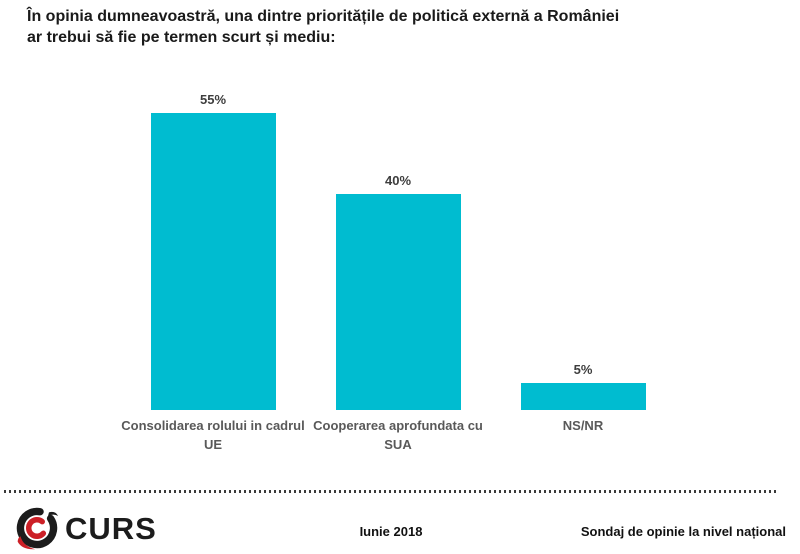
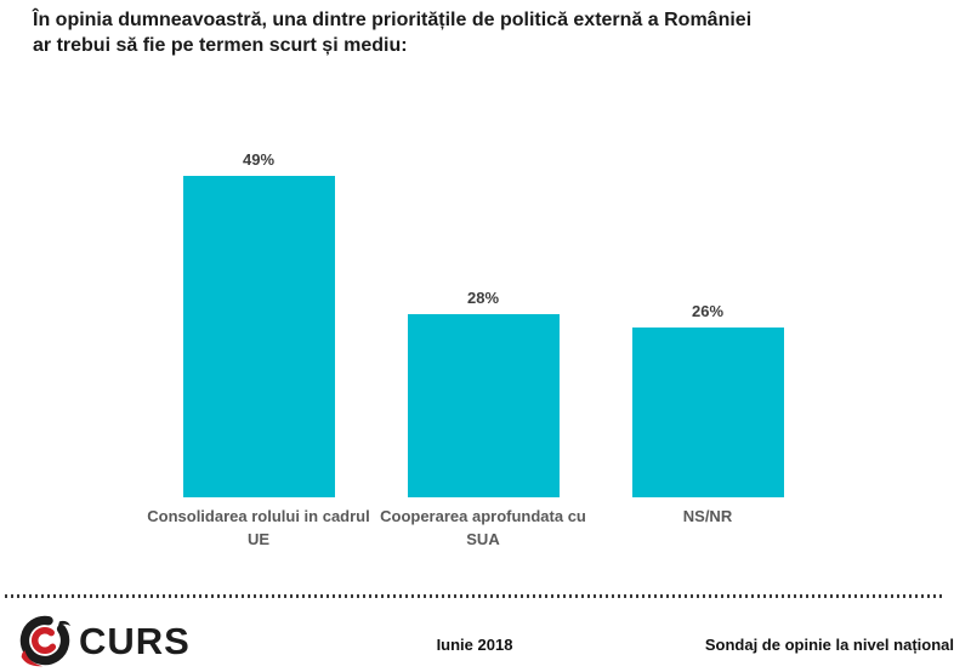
Consolidarea rolului in cadrul UE: 55% -> 49%
Cooperarea aprofundata cu SUA: 40% -> 28%
NS/NR: 5% -> 26%
